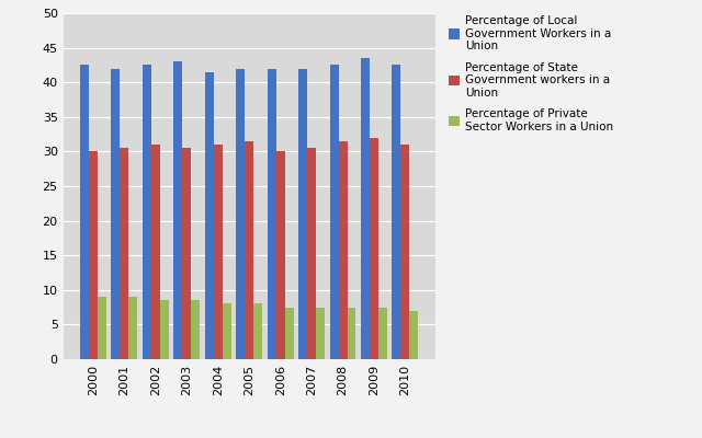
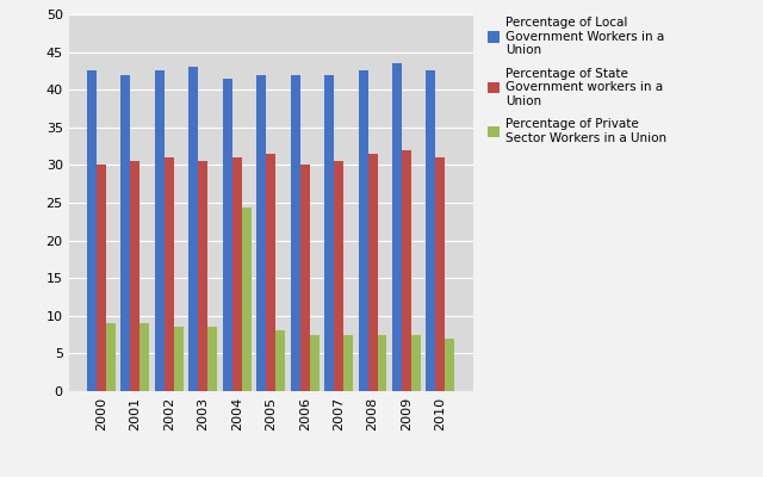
Percentage of Private Sector Workers in a Union/2004: 8.0 -> 24.4
